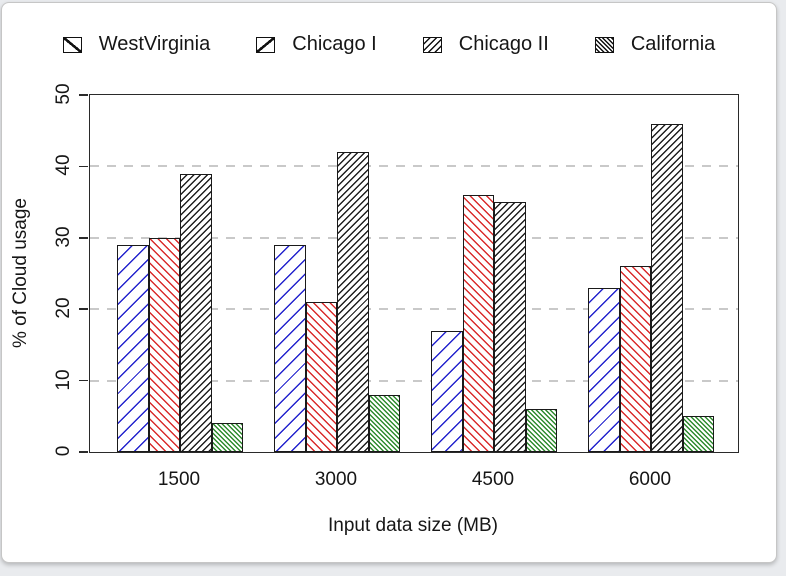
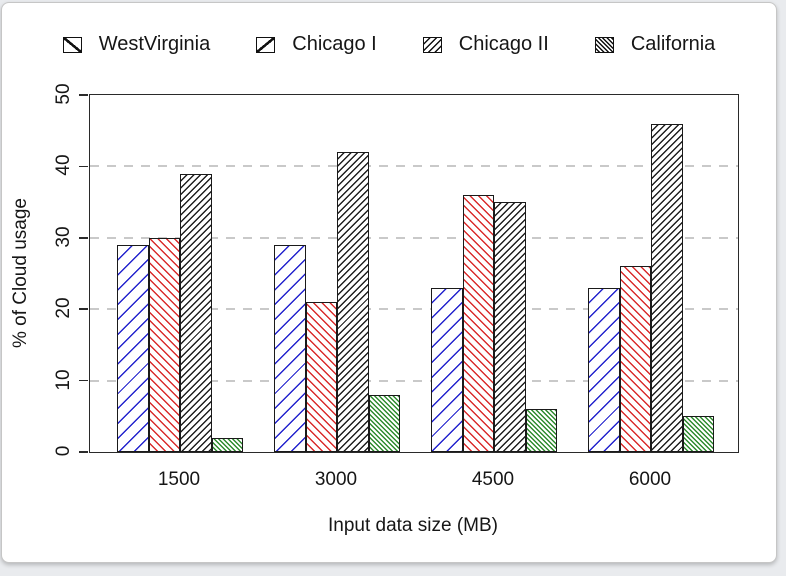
California/1500: 4 -> 2
WestVirginia/4500: 17 -> 23
